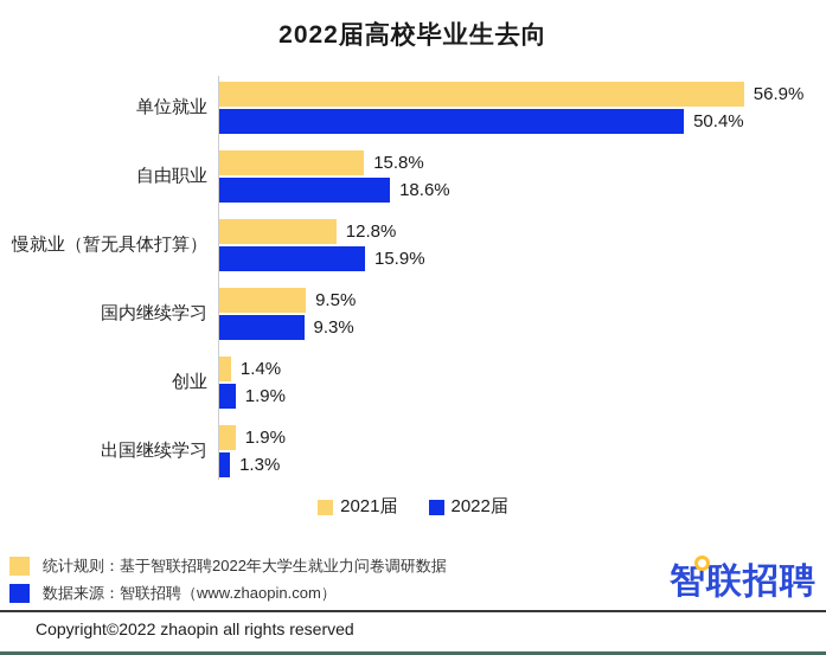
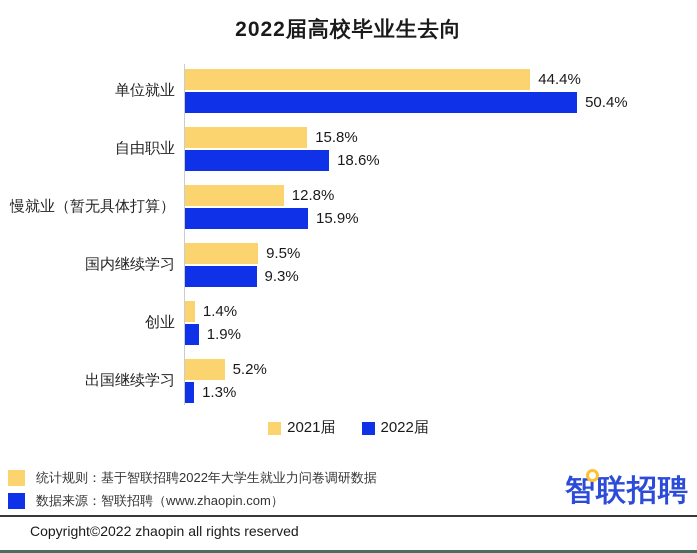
2021届/单位就业: 56.9% -> 44.4%
2021届/出国继续学习: 1.9% -> 5.2%
